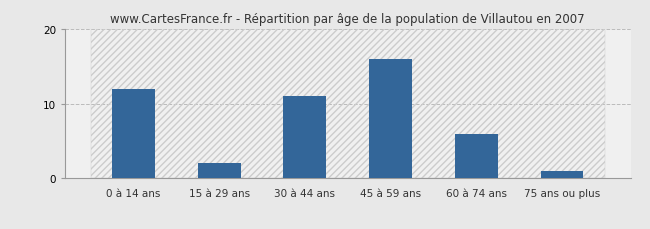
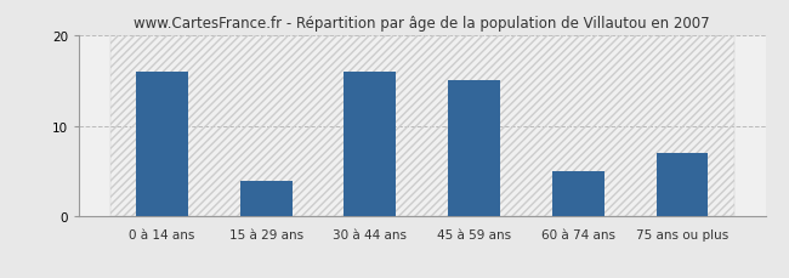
0 à 14 ans: 12 -> 16
15 à 29 ans: 2 -> 4
30 à 44 ans: 11 -> 16
45 à 59 ans: 16 -> 15
60 à 74 ans: 6 -> 5
75 ans ou plus: 1 -> 7
